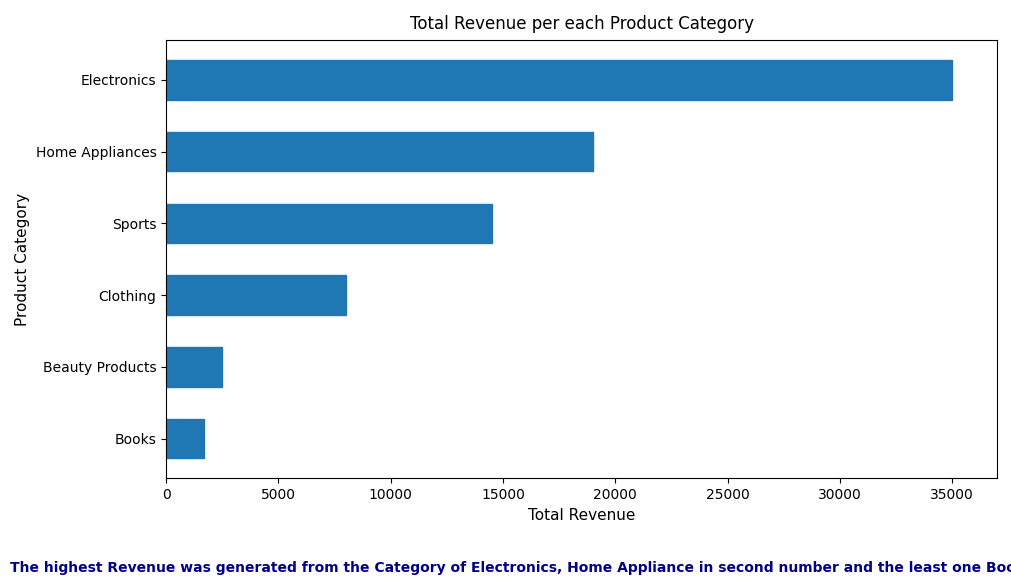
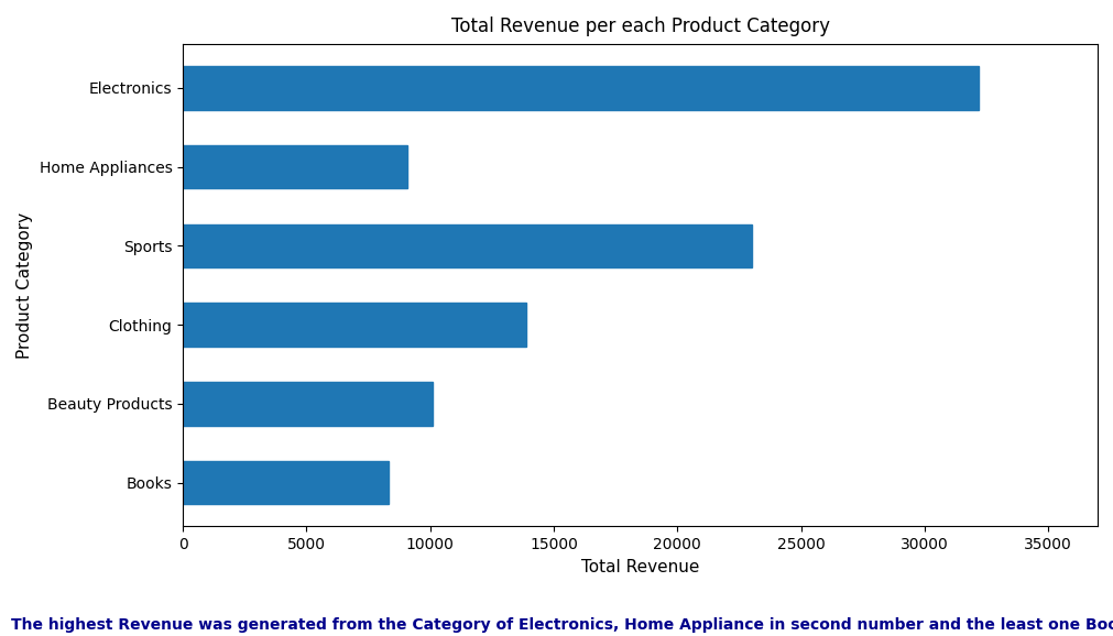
Electronics: 35000 -> 32200
Home Appliances: 19000 -> 9100
Sports: 14500 -> 23000
Clothing: 8000 -> 13900
Beauty Products: 2500 -> 10100
Books: 1700 -> 8300
